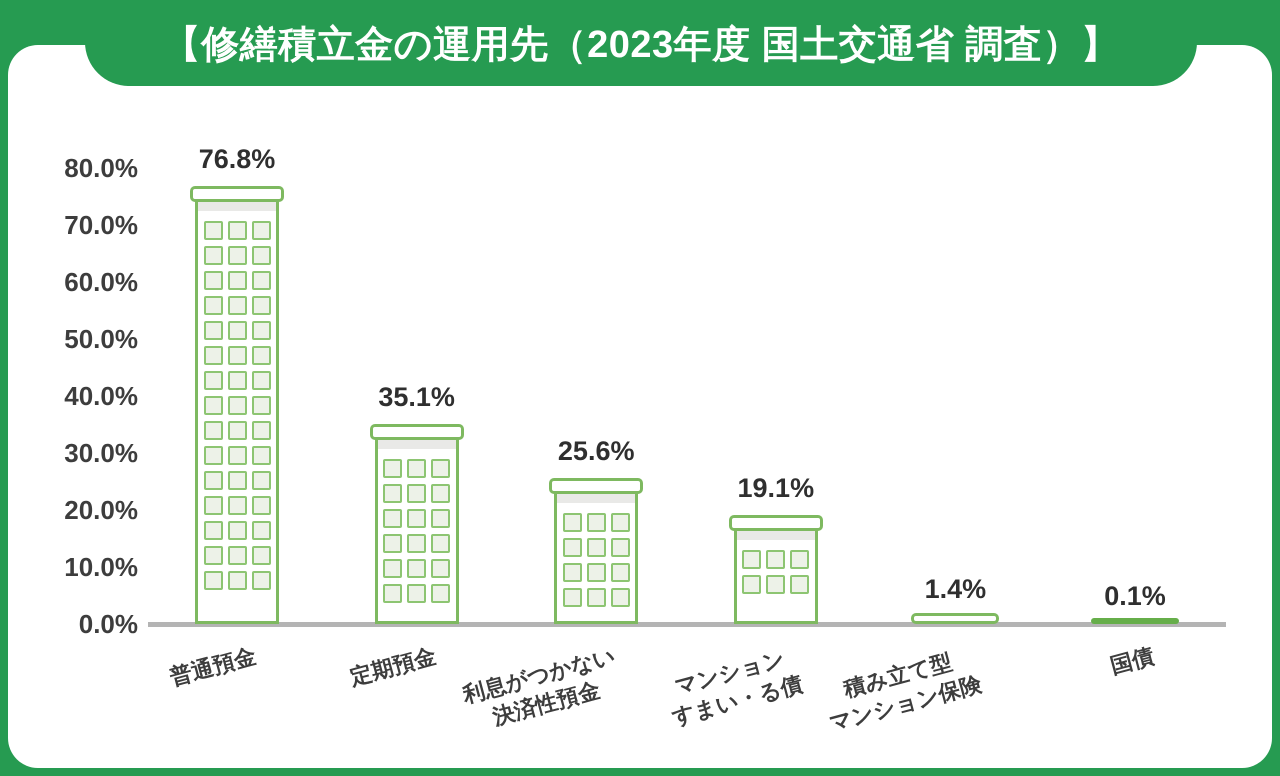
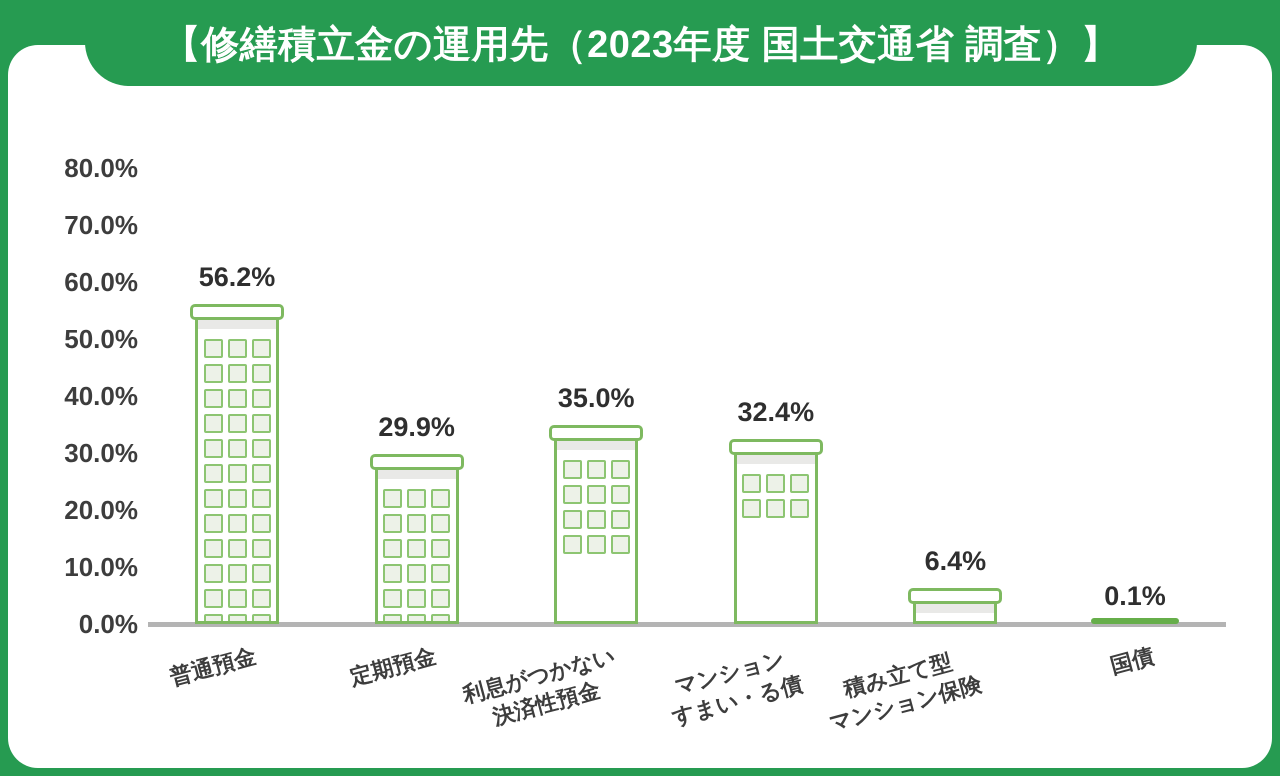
普通預金: 76.8% -> 56.2%
定期預金: 35.1% -> 29.9%
利息がつかない 決済性預金: 25.6% -> 35.0%
マンション すまい・る債: 19.1% -> 32.4%
積み立て型 マンション保険: 1.4% -> 6.4%
